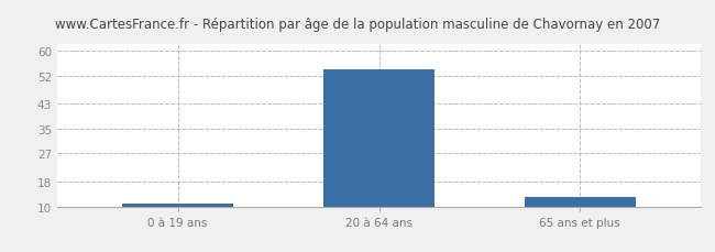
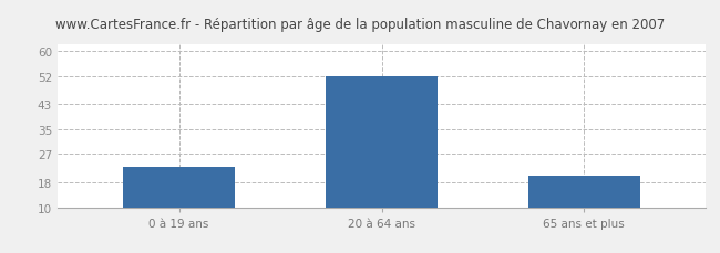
0 à 19 ans: 11 -> 23
20 à 64 ans: 54 -> 52
65 ans et plus: 13 -> 20
